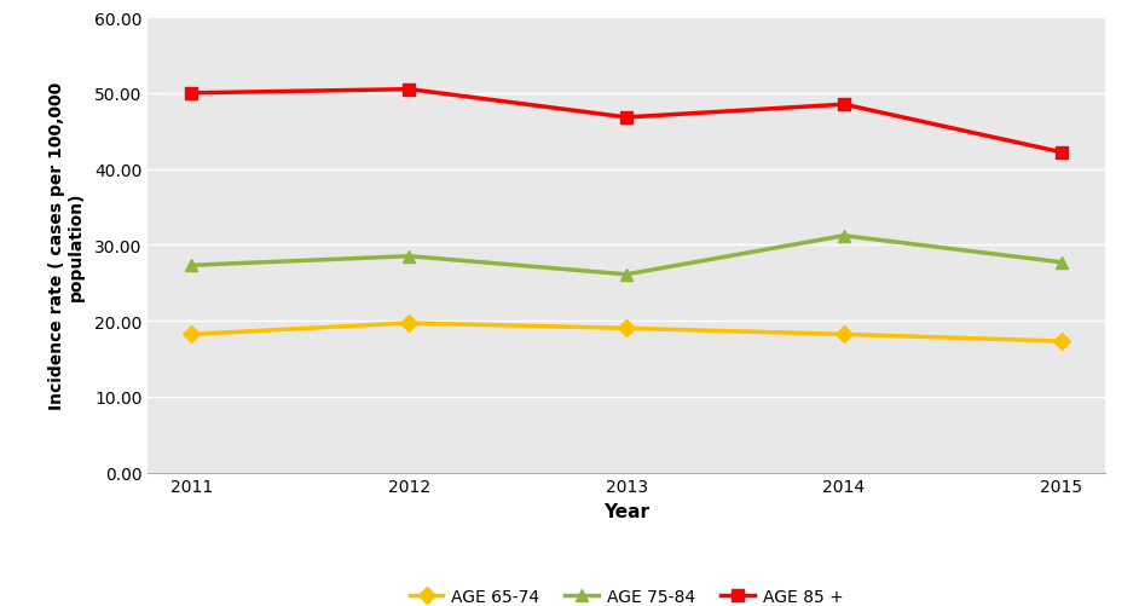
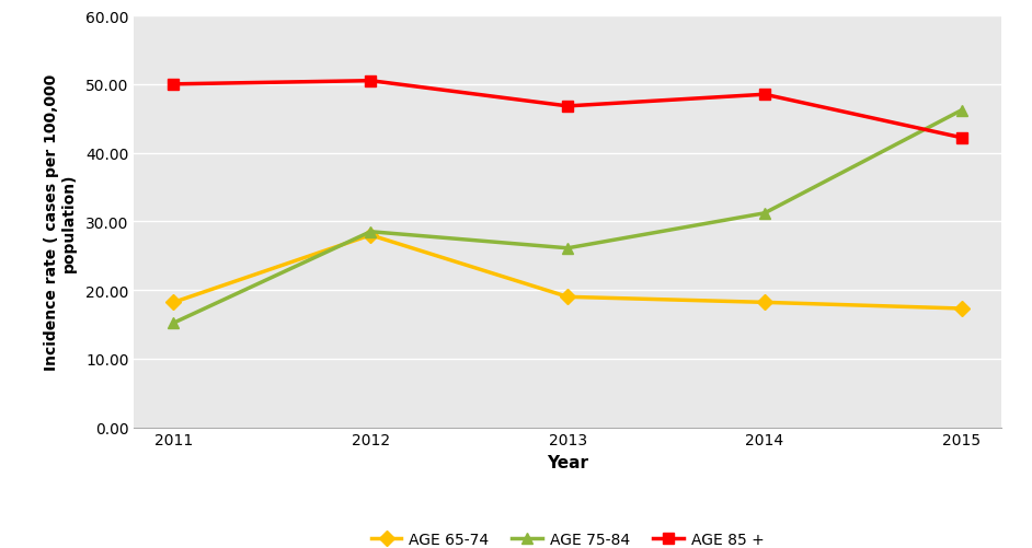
AGE 75-84/2011: 27.3 -> 15.2
AGE 65-74/2012: 19.7 -> 28.0
AGE 75-84/2015: 27.7 -> 46.2
